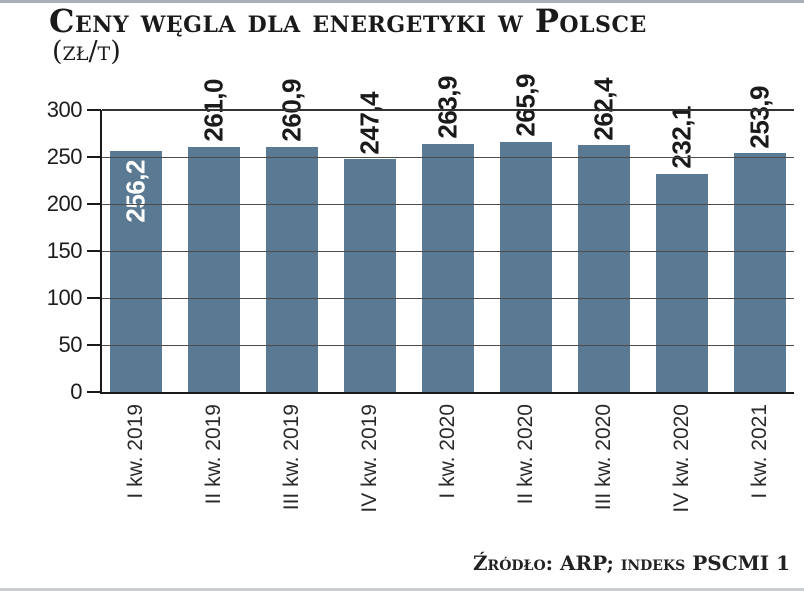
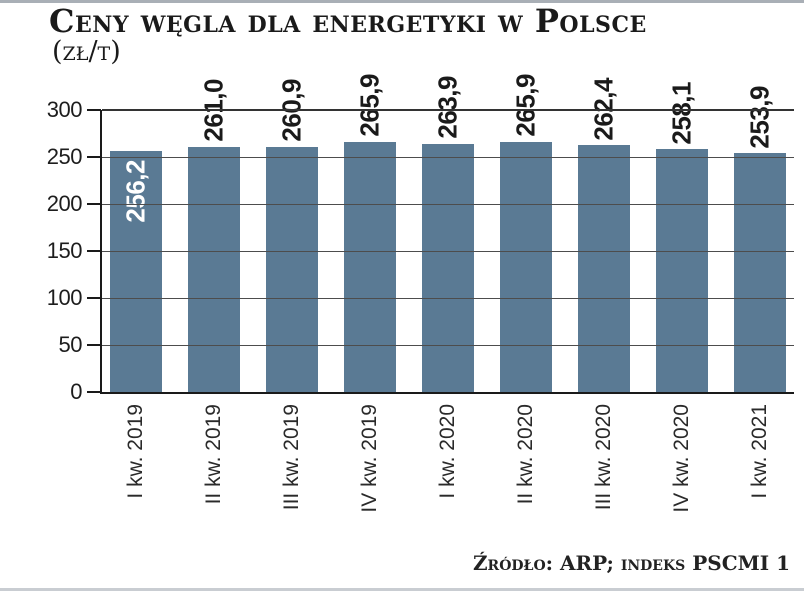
IV kw. 2019: 247,4 -> 265,9
IV kw. 2020: 232,1 -> 258,1
